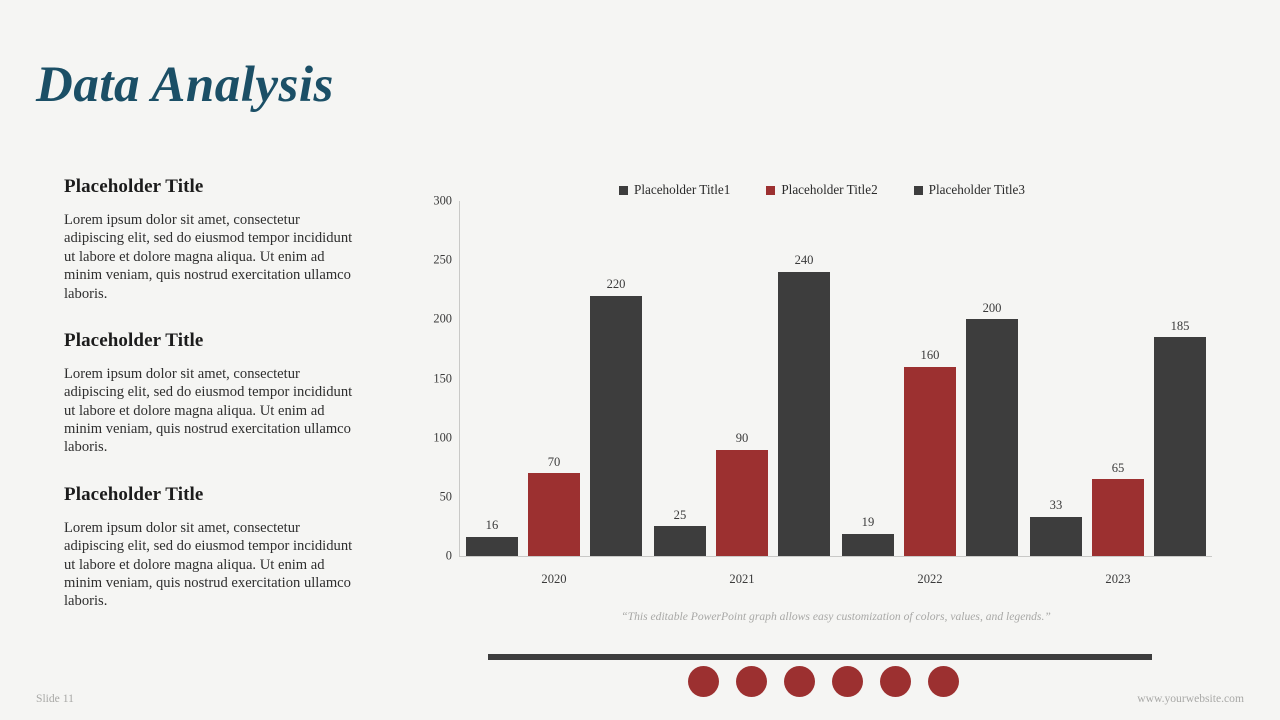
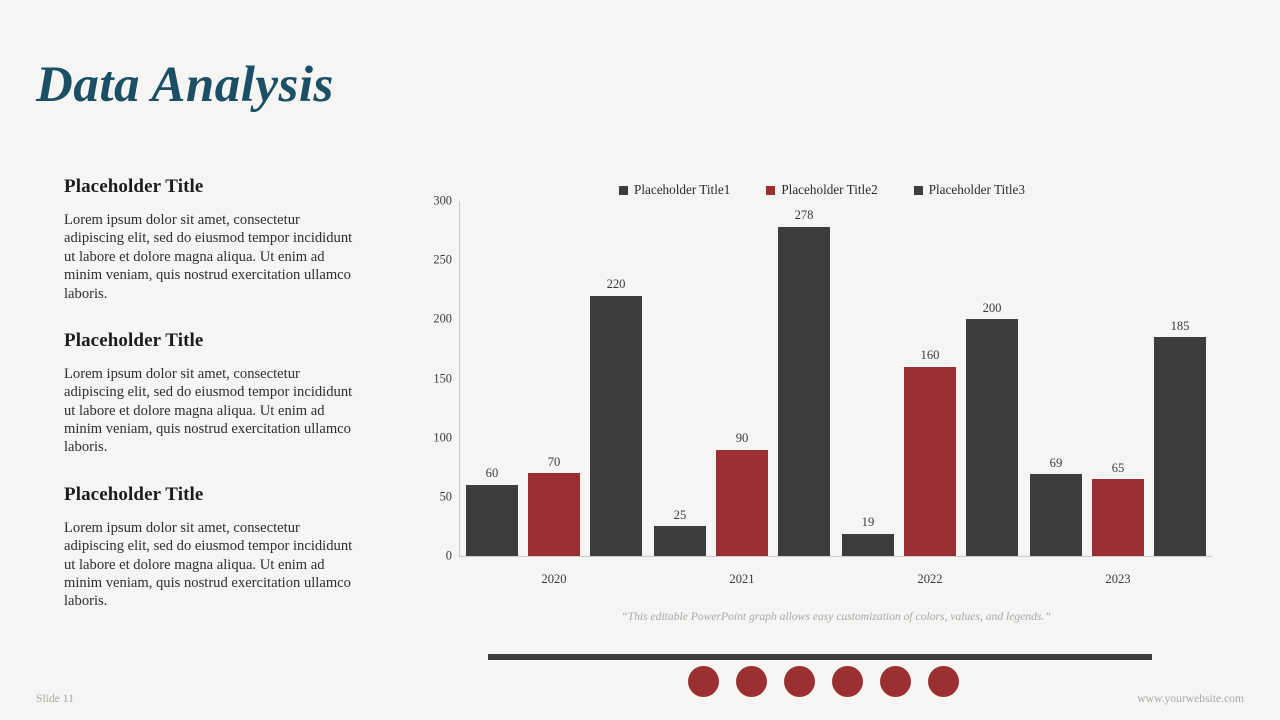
Placeholder Title1/2020: 16 -> 60
Placeholder Title3/2021: 240 -> 278
Placeholder Title1/2023: 33 -> 69
